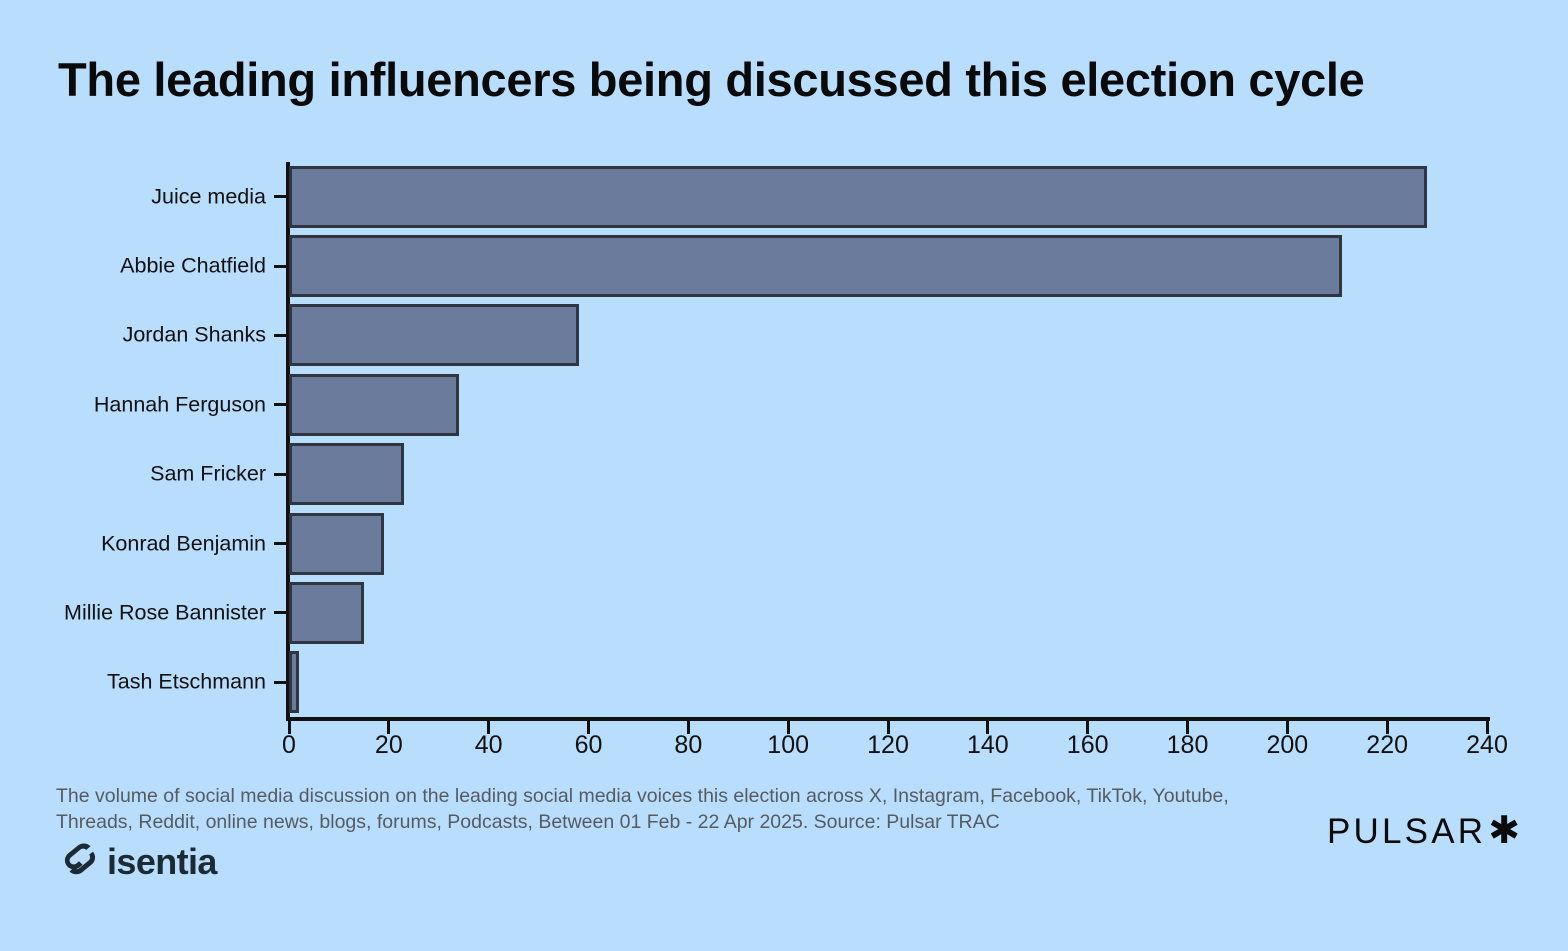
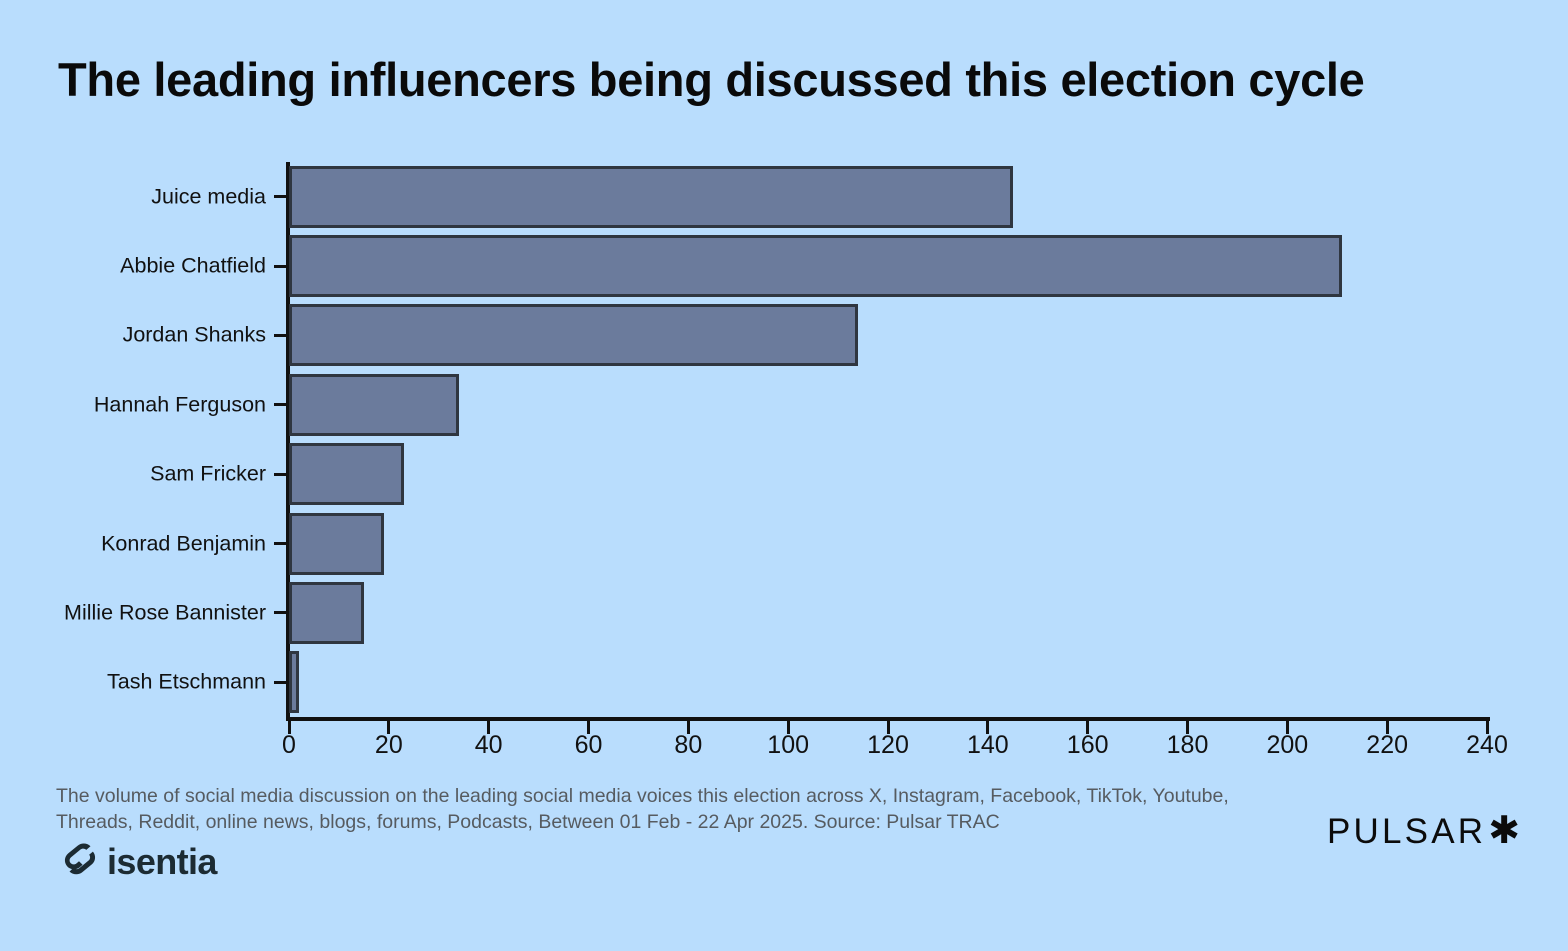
Juice media: 228 -> 145
Jordan Shanks: 58 -> 114
